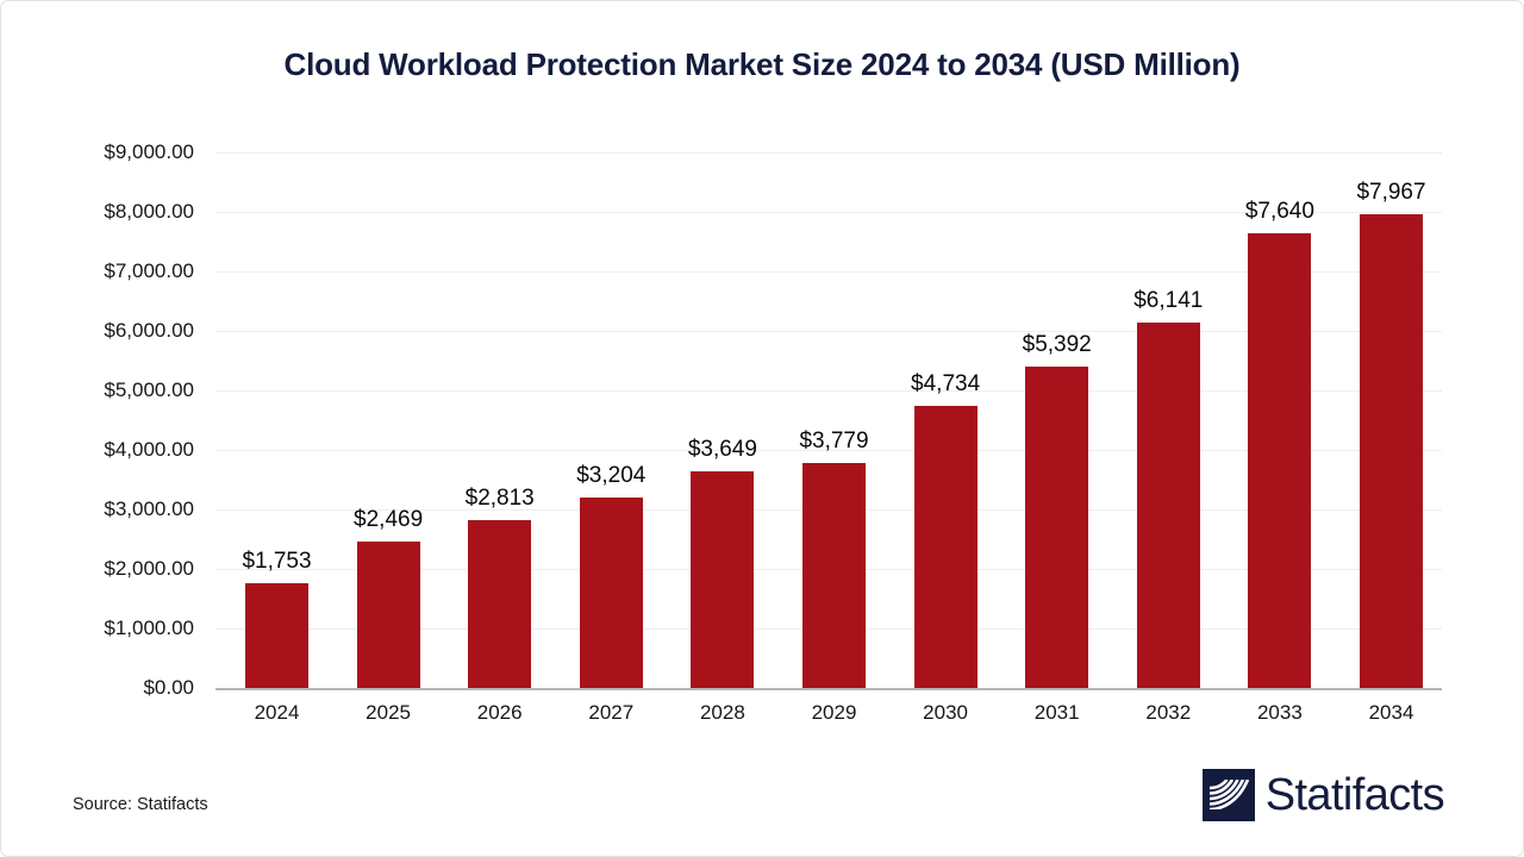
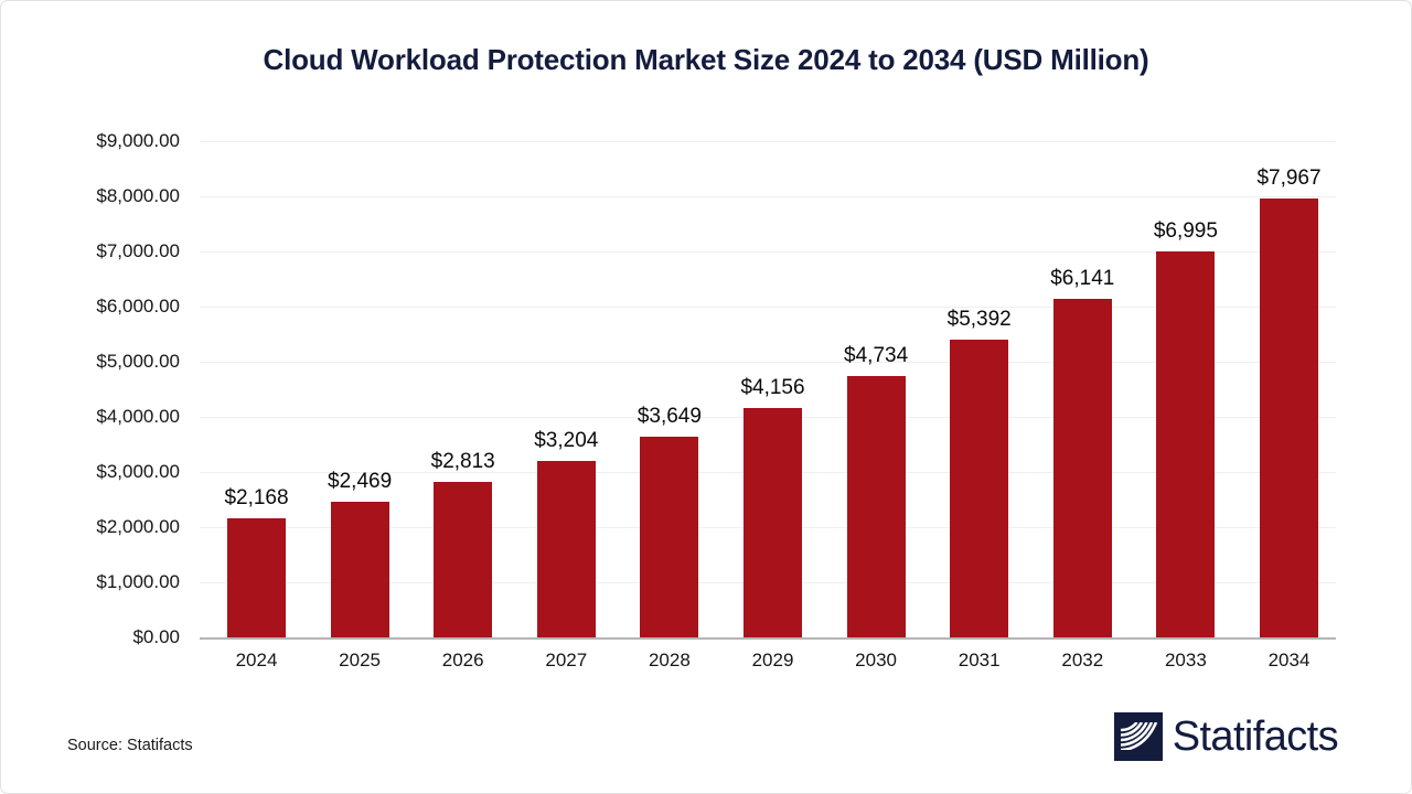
2024: $1,753 -> $2,168
2029: $3,779 -> $4,156
2033: $7,640 -> $6,995
